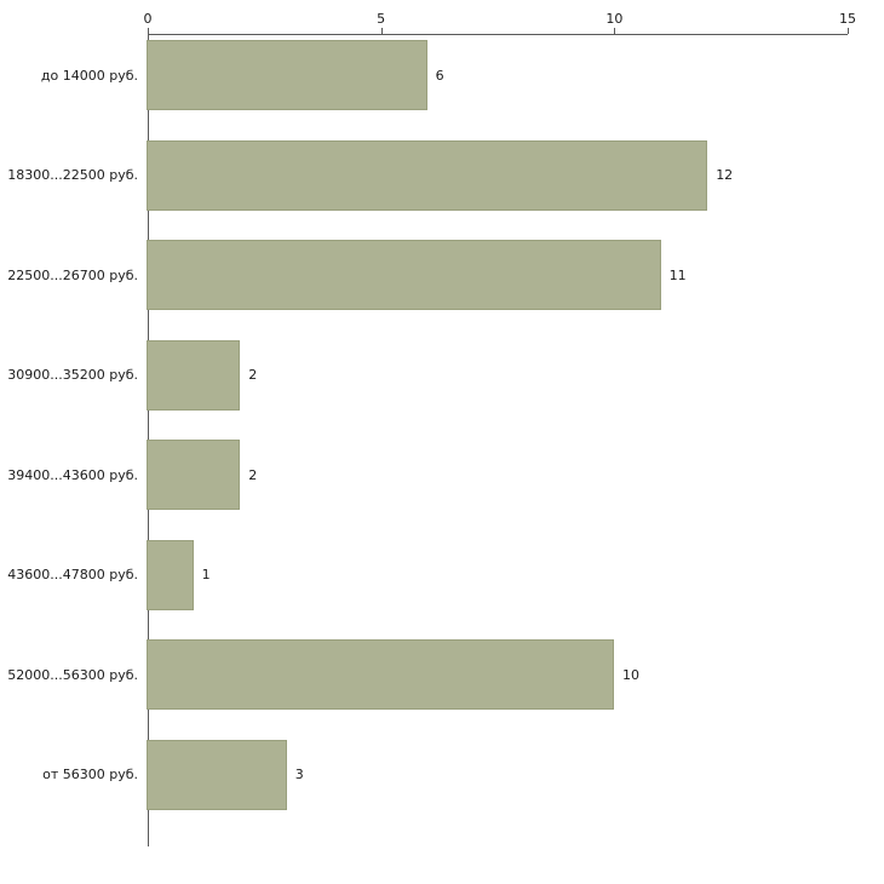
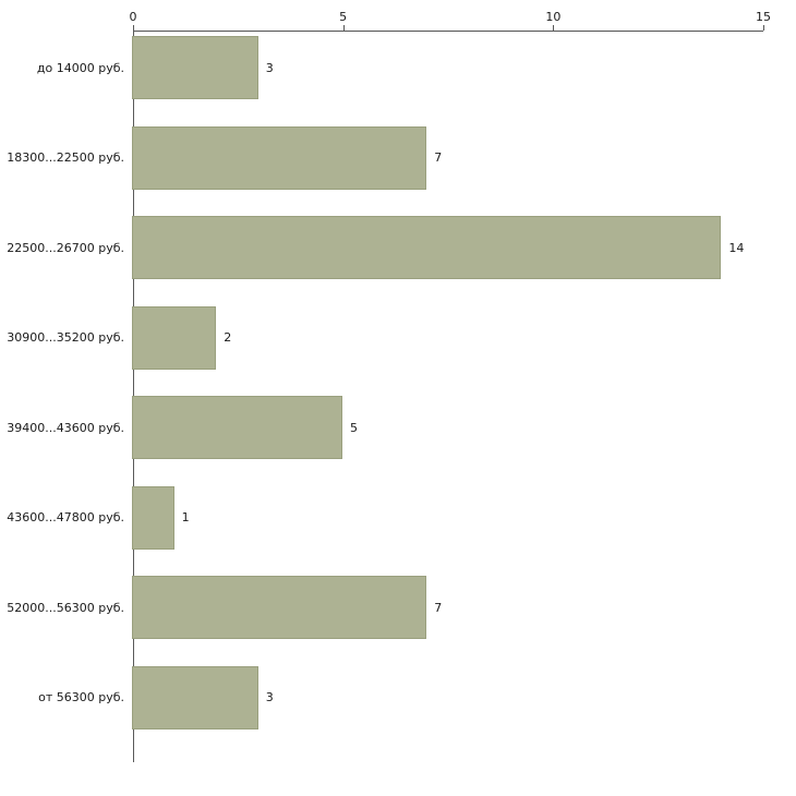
до 14000 руб.: 6 -> 3
18300...22500 руб.: 12 -> 7
22500...26700 руб.: 11 -> 14
39400...43600 руб.: 2 -> 5
52000...56300 руб.: 10 -> 7
